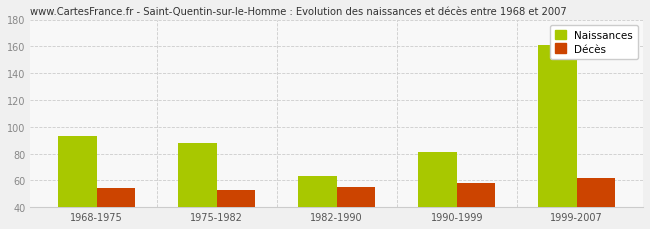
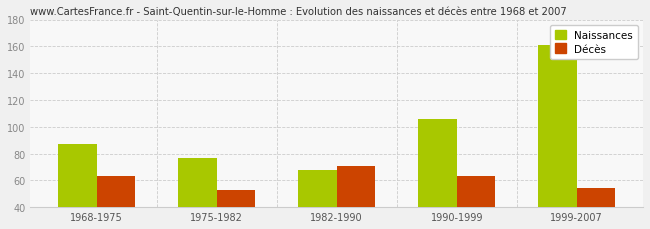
Naissances/1968-1975: 93 -> 87
Décès/1968-1975: 54 -> 63
Naissances/1975-1982: 88 -> 77
Naissances/1982-1990: 63 -> 68
Décès/1982-1990: 55 -> 71
Naissances/1990-1999: 81 -> 106
Décès/1990-1999: 58 -> 63
Décès/1999-2007: 62 -> 54
